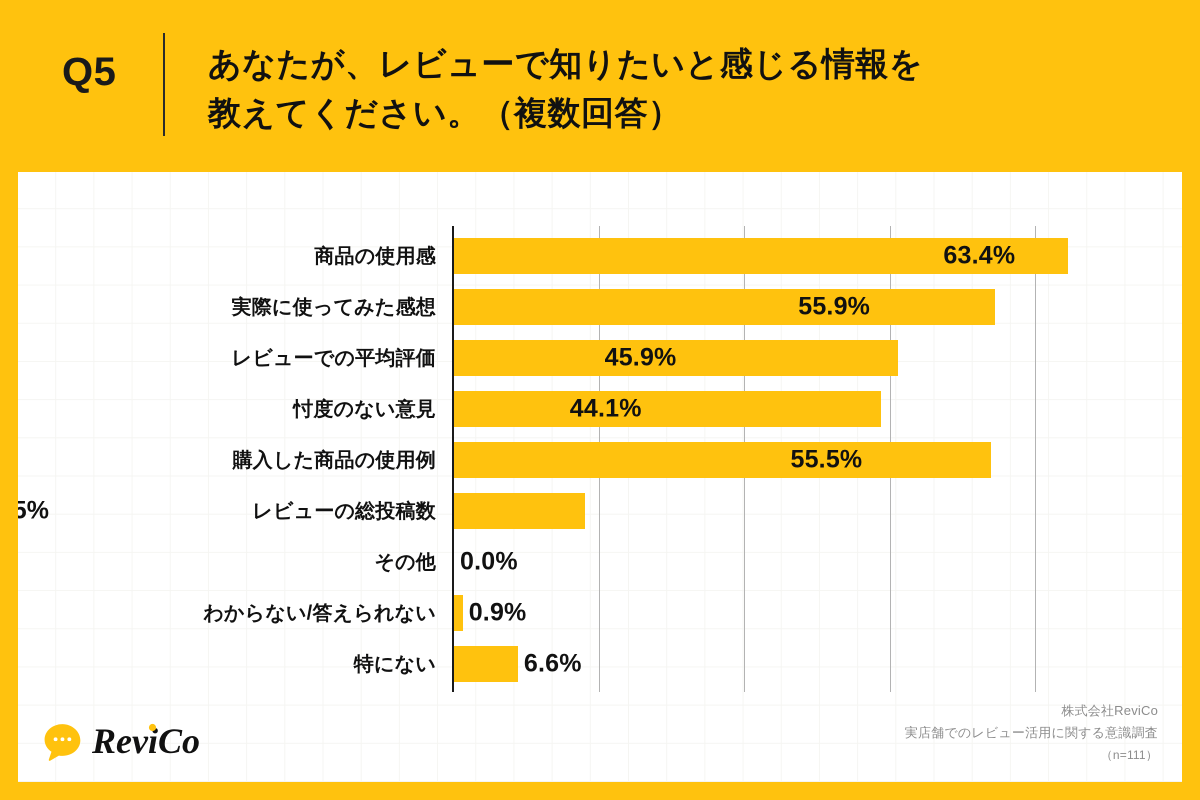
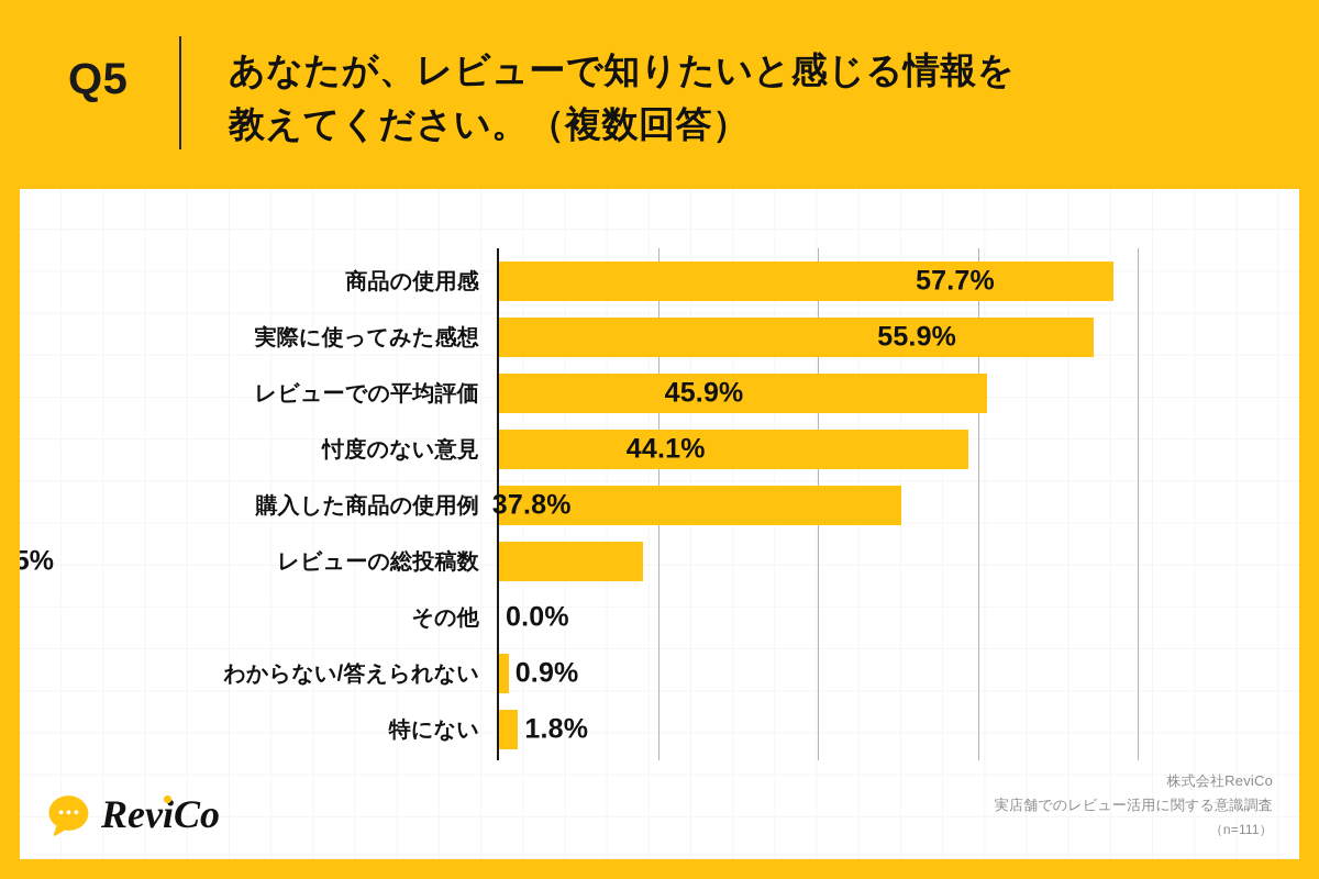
商品の使用感: 63.4% -> 57.7%
購入した商品の使用例: 55.5% -> 37.8%
特にない: 6.6% -> 1.8%
